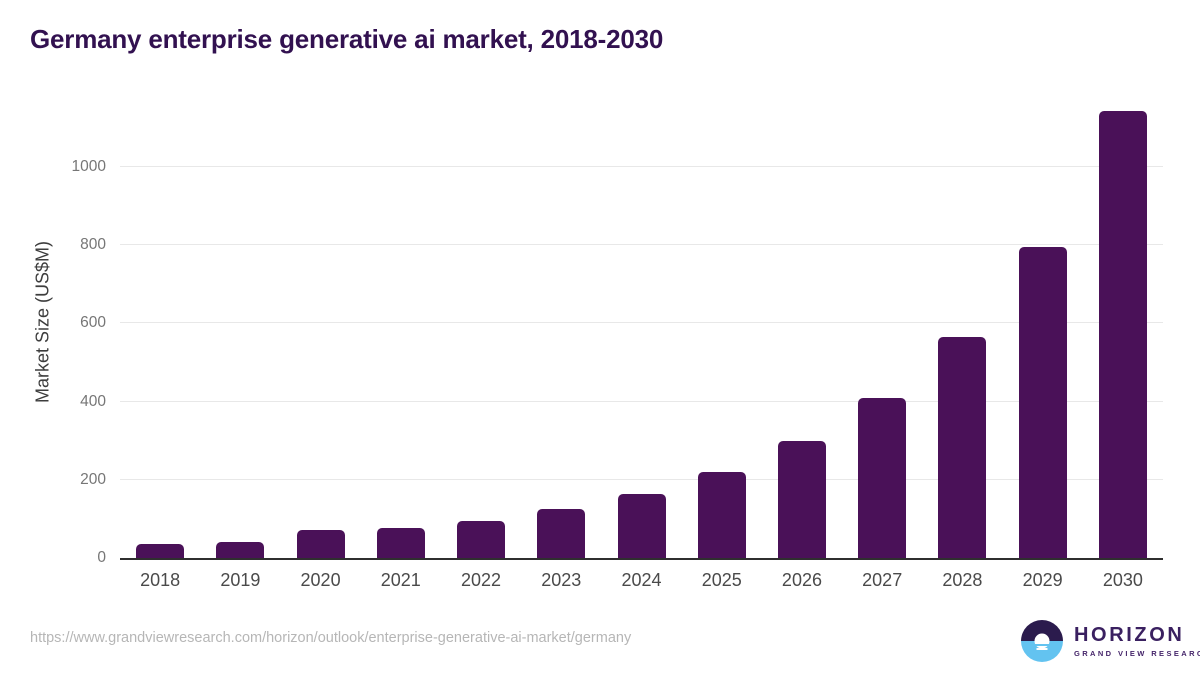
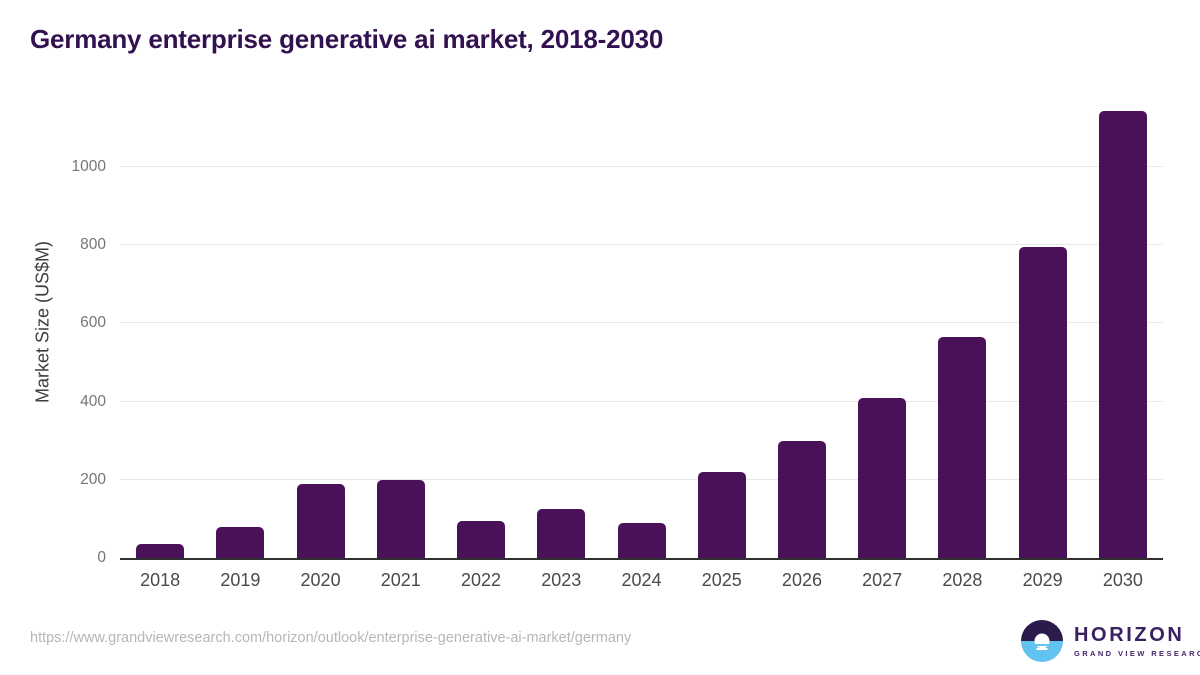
2019: 40 -> 80
2020: 70 -> 190
2021: 80 -> 200
2024: 160 -> 90
